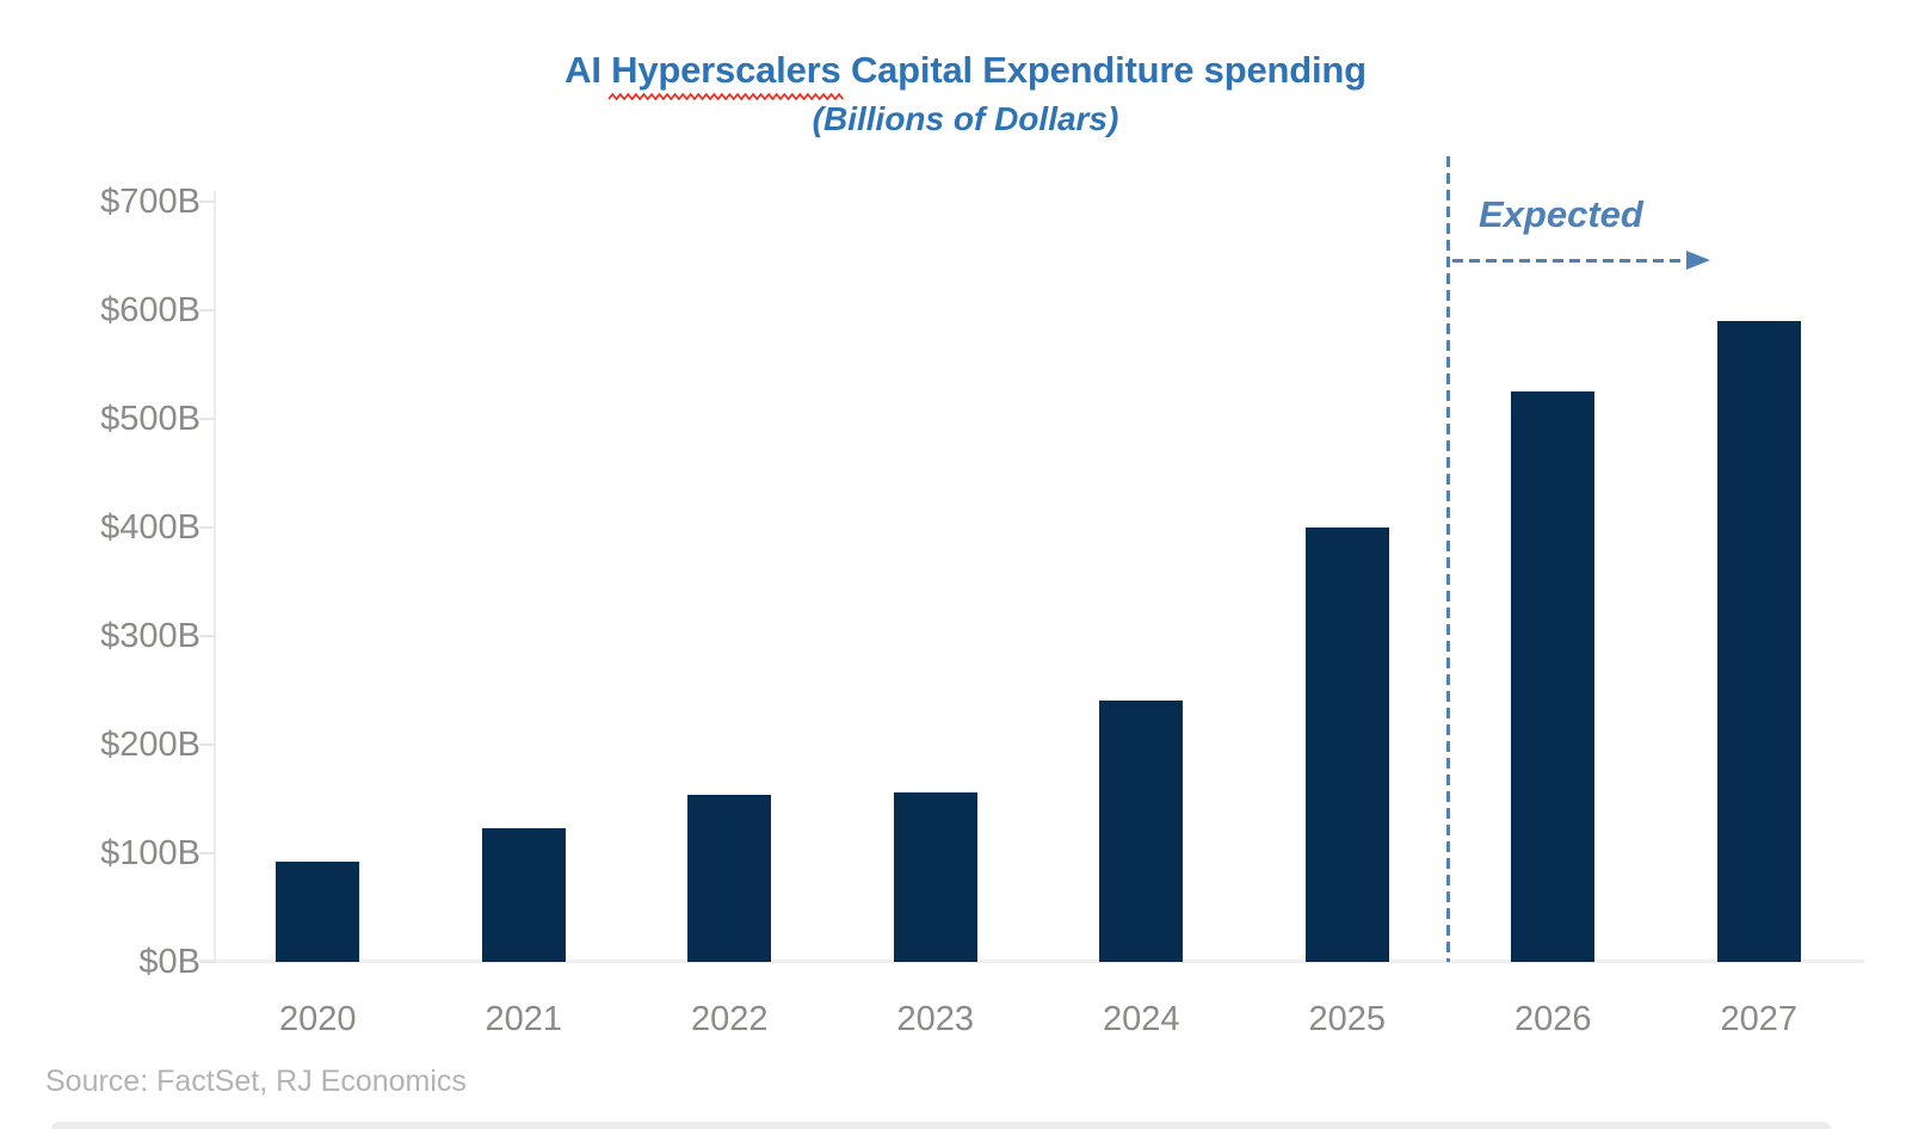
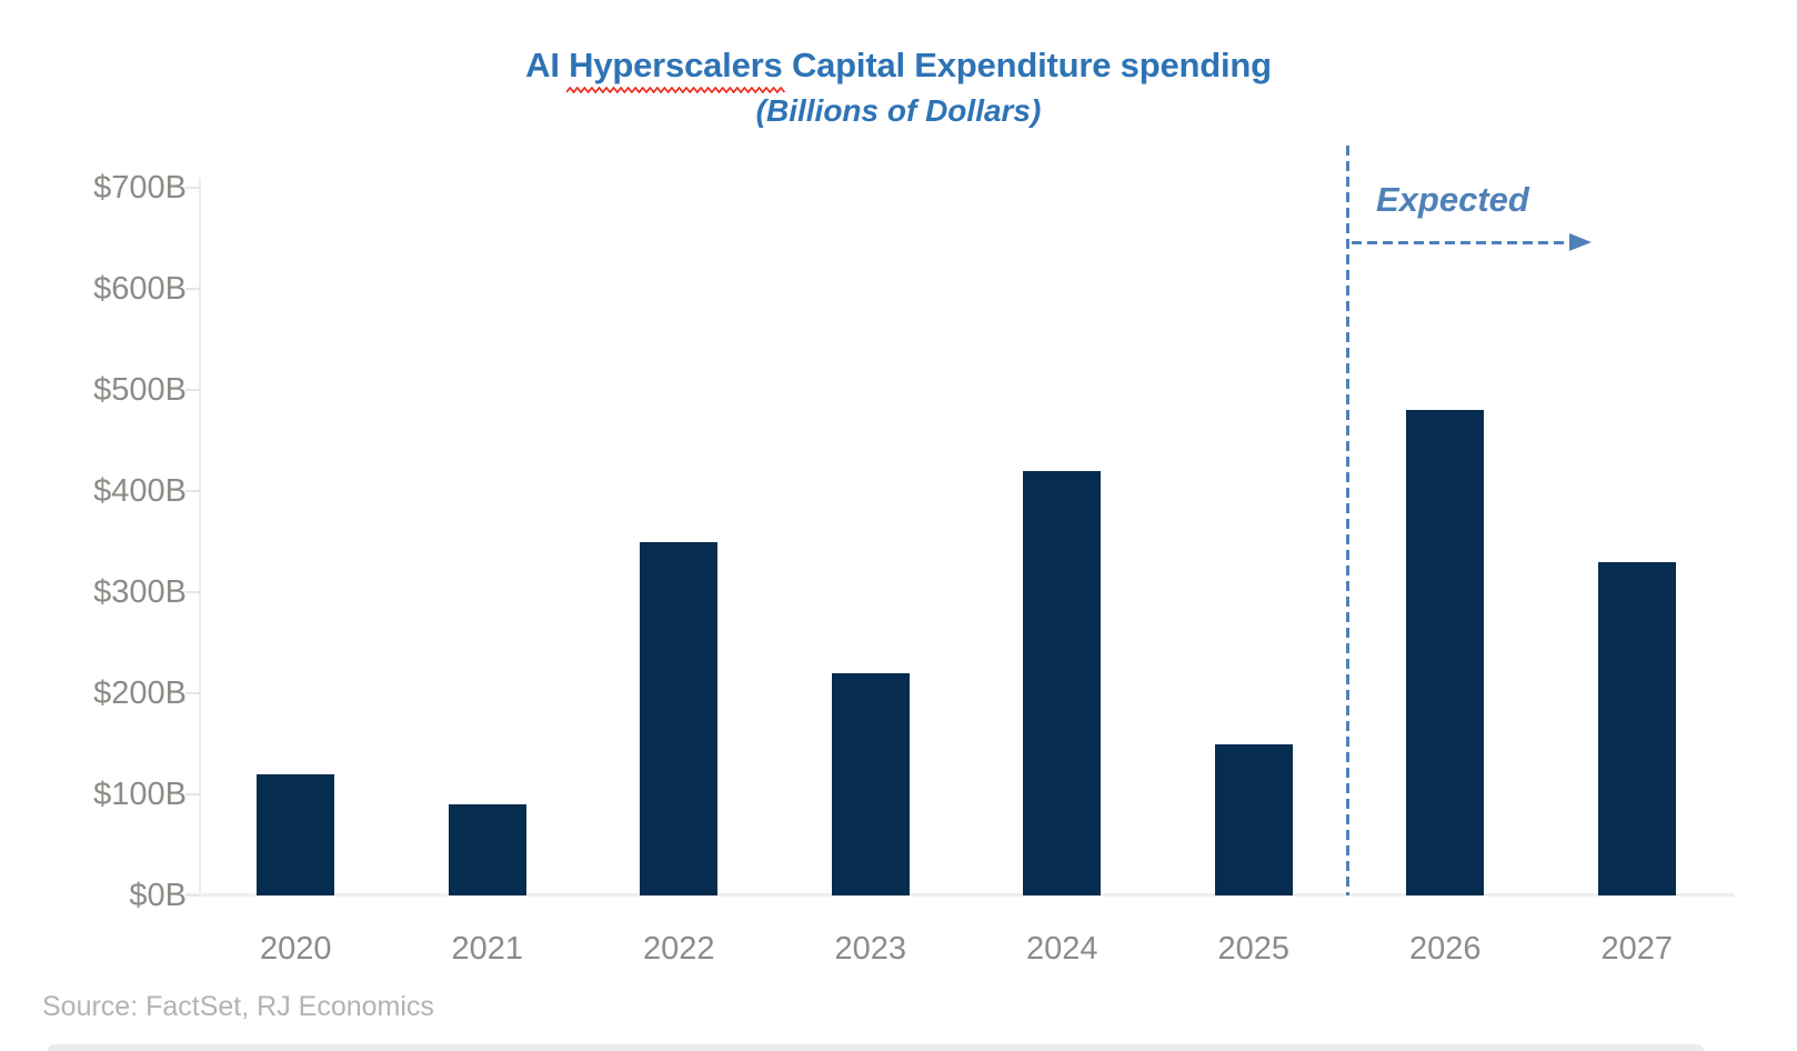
2020: $90B -> $120B
2021: $120B -> $90B
2022: $150B -> $350B
2023: $160B -> $220B
2024: $240B -> $420B
2025: $400B -> $150B
2026: $520B -> $480B
2027: $590B -> $330B
